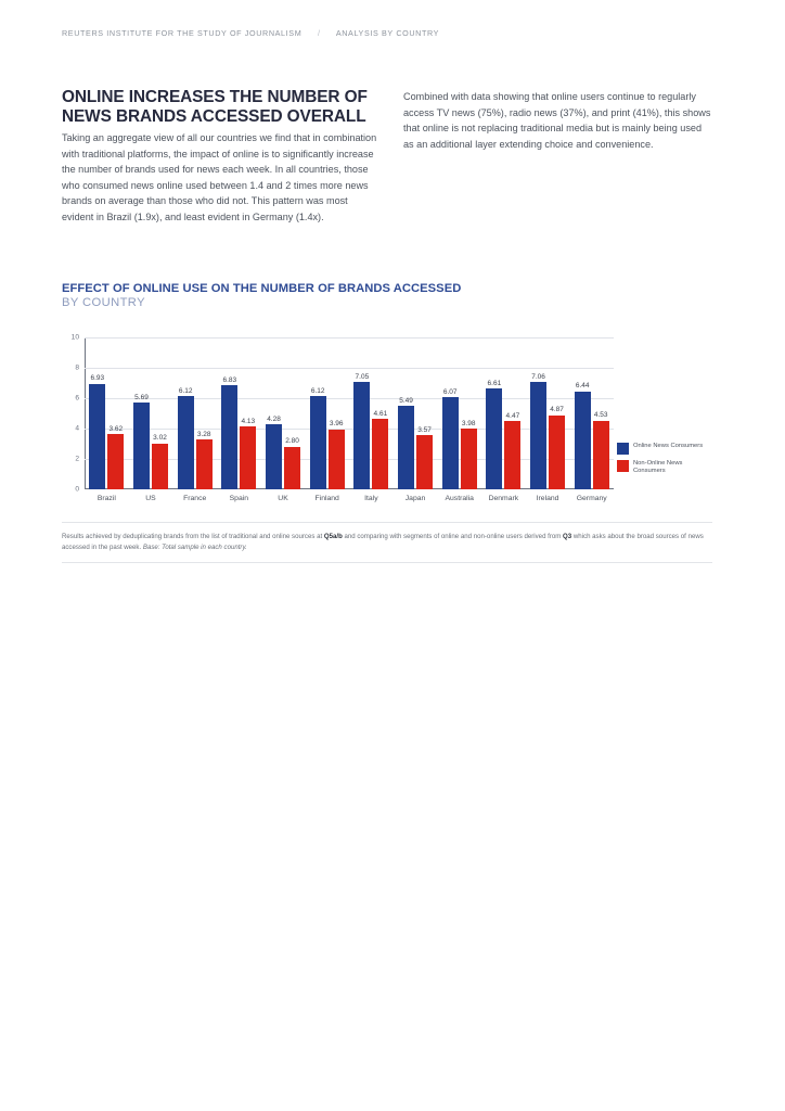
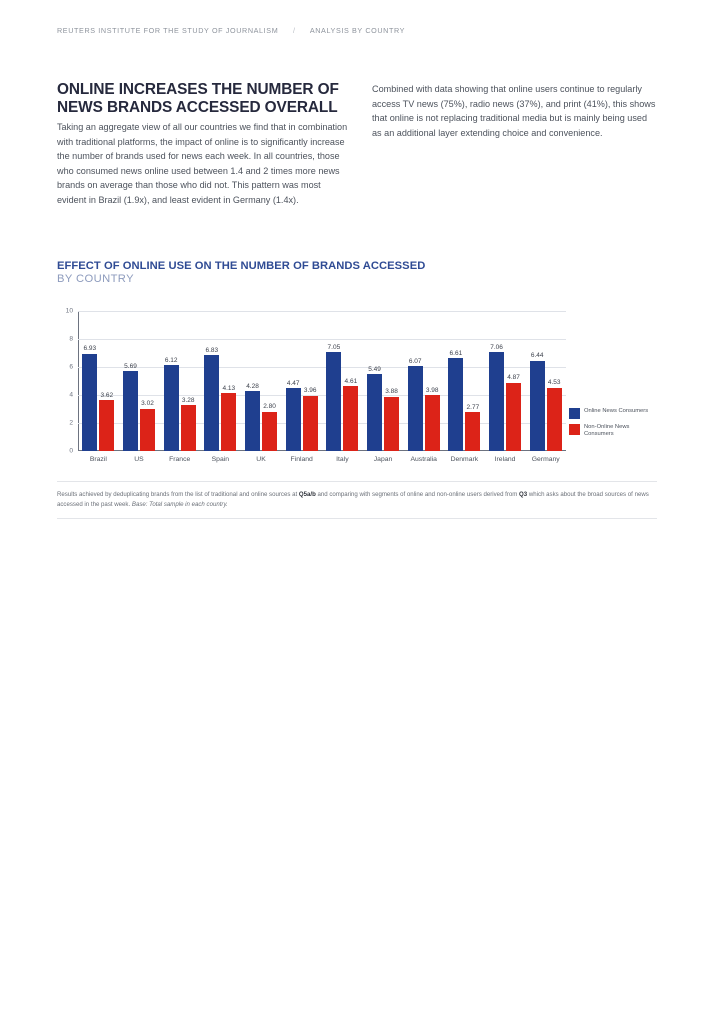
Online News Consumers/Finland: 6.12 -> 4.47
Non-Online News Consumers/Japan: 3.57 -> 3.88
Non-Online News Consumers/Denmark: 4.47 -> 2.77
